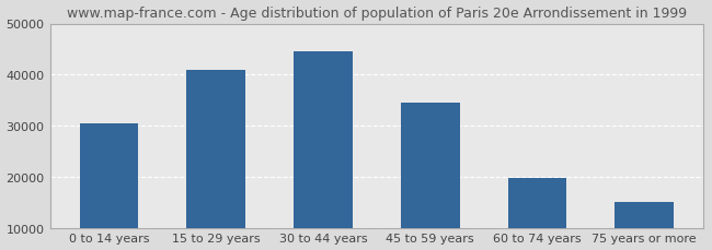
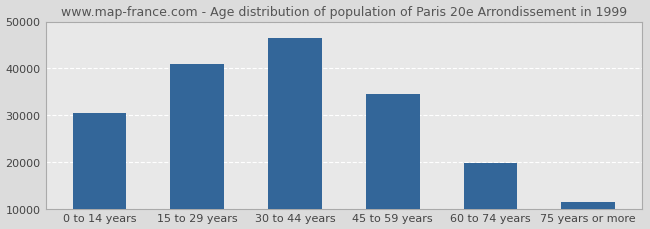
30 to 44 years: 44500 -> 46500
75 years or more: 15000 -> 11500
